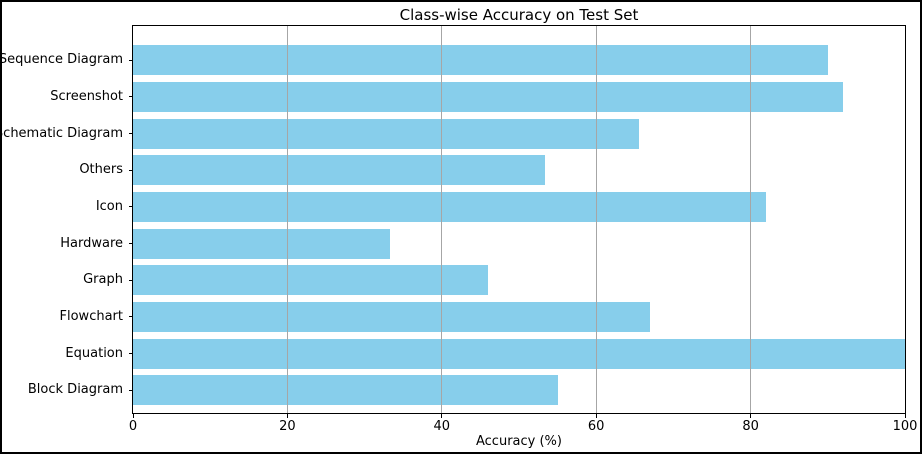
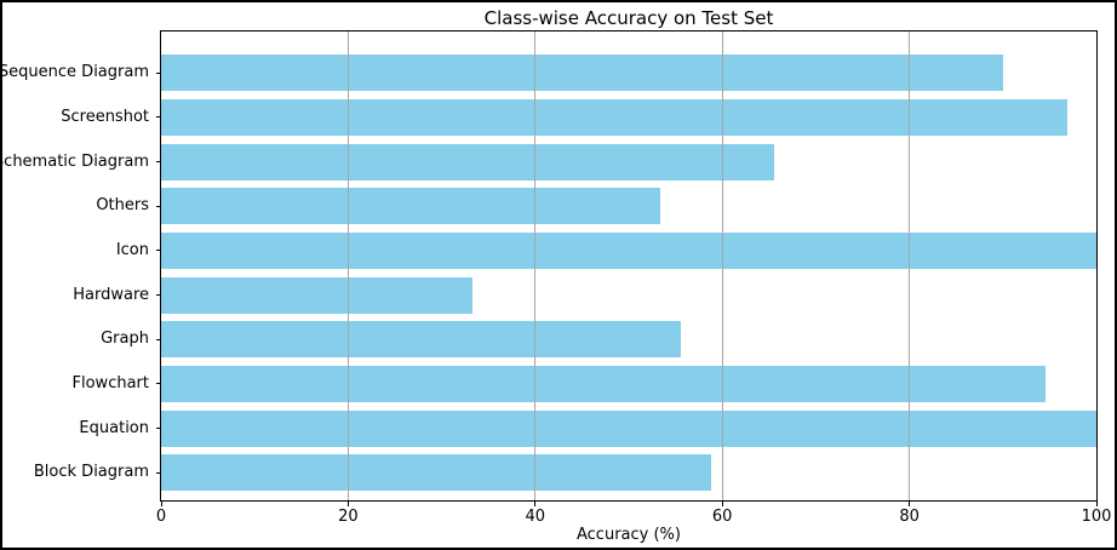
Screenshot: 92 -> 97
Icon: 82 -> 100
Graph: 46 -> 56
Flowchart: 67 -> 95
Block Diagram: 55 -> 59
